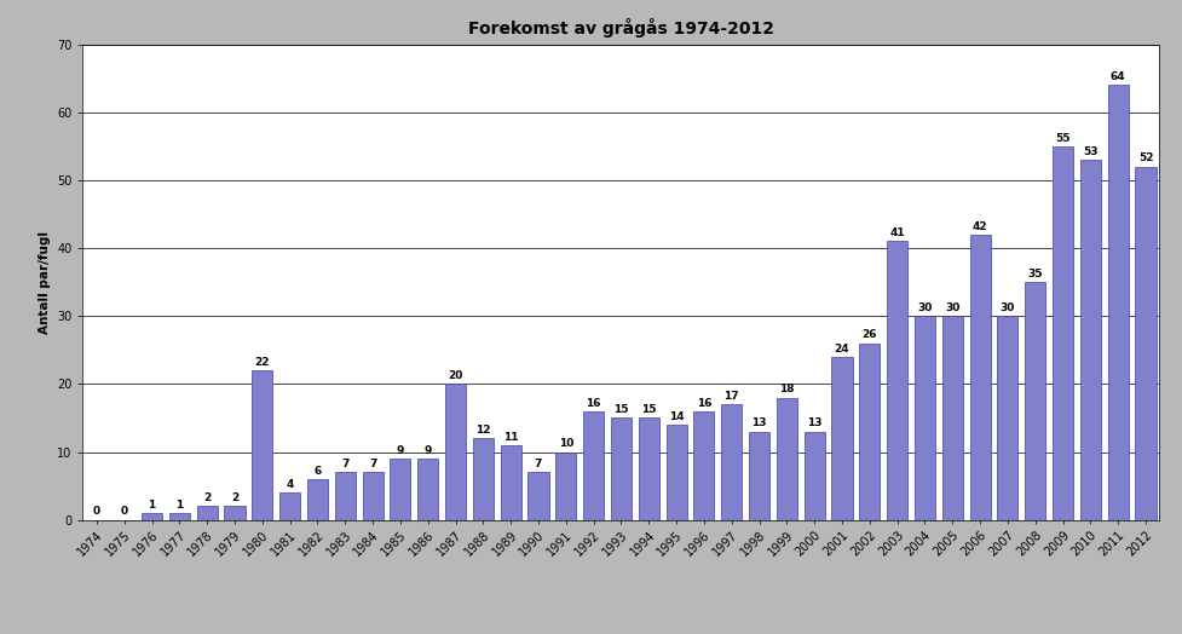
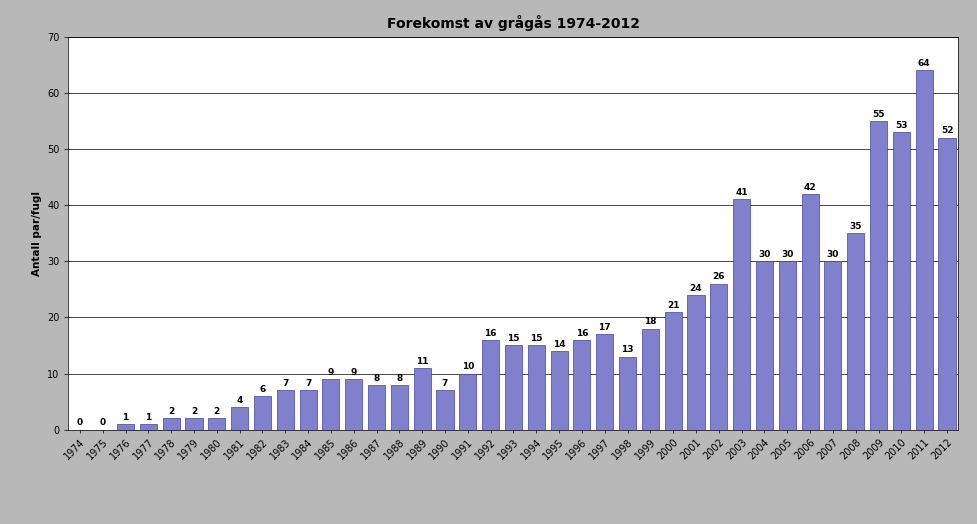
1980: 22 -> 2
1987: 20 -> 8
1988: 12 -> 8
2000: 13 -> 21
